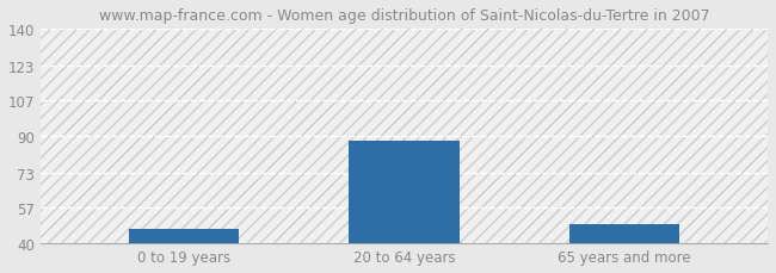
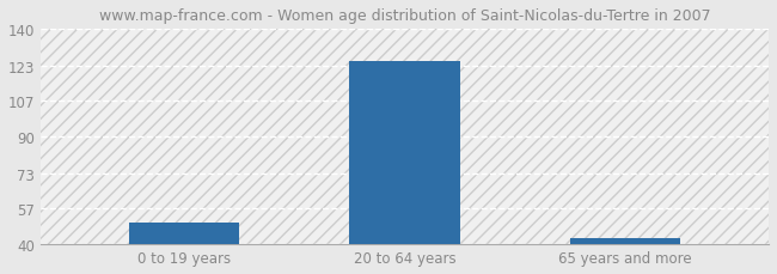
0 to 19 years: 47 -> 50
20 to 64 years: 88 -> 125
65 years and more: 49 -> 43
